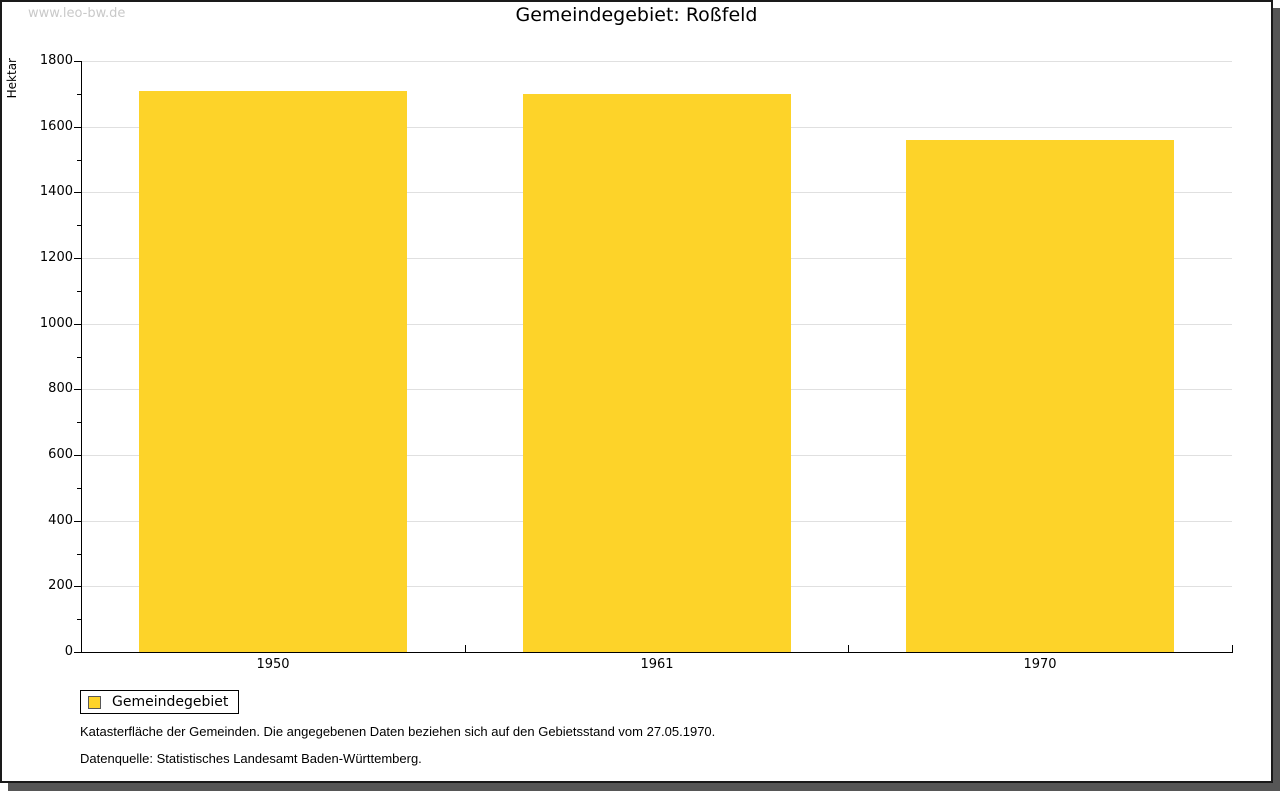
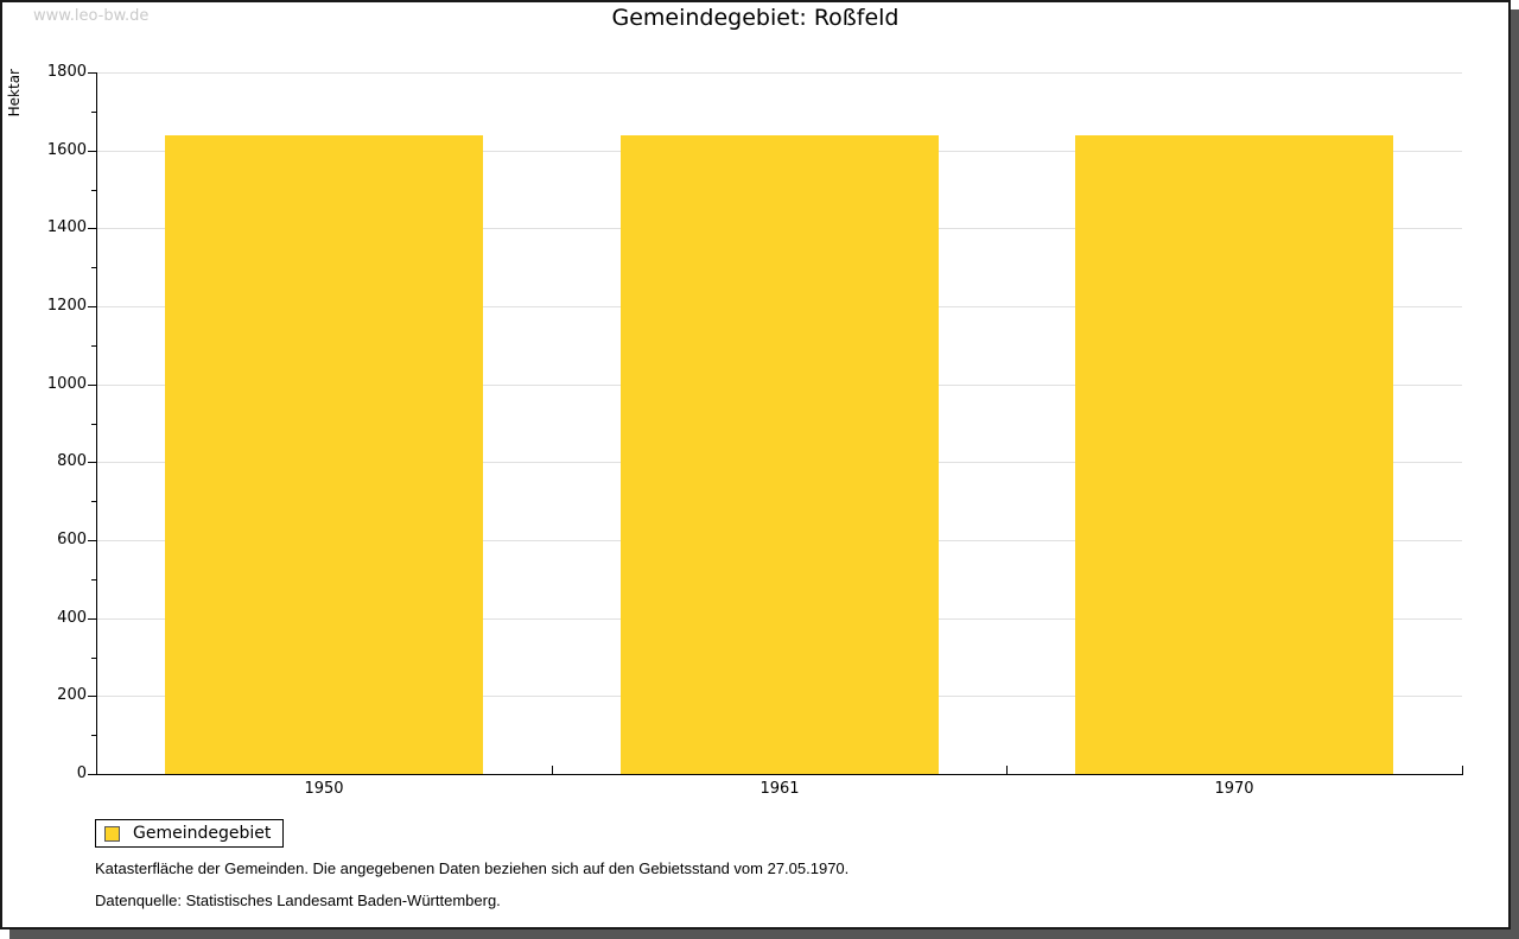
1950: 1710 -> 1640
1961: 1700 -> 1640
1970: 1560 -> 1640
